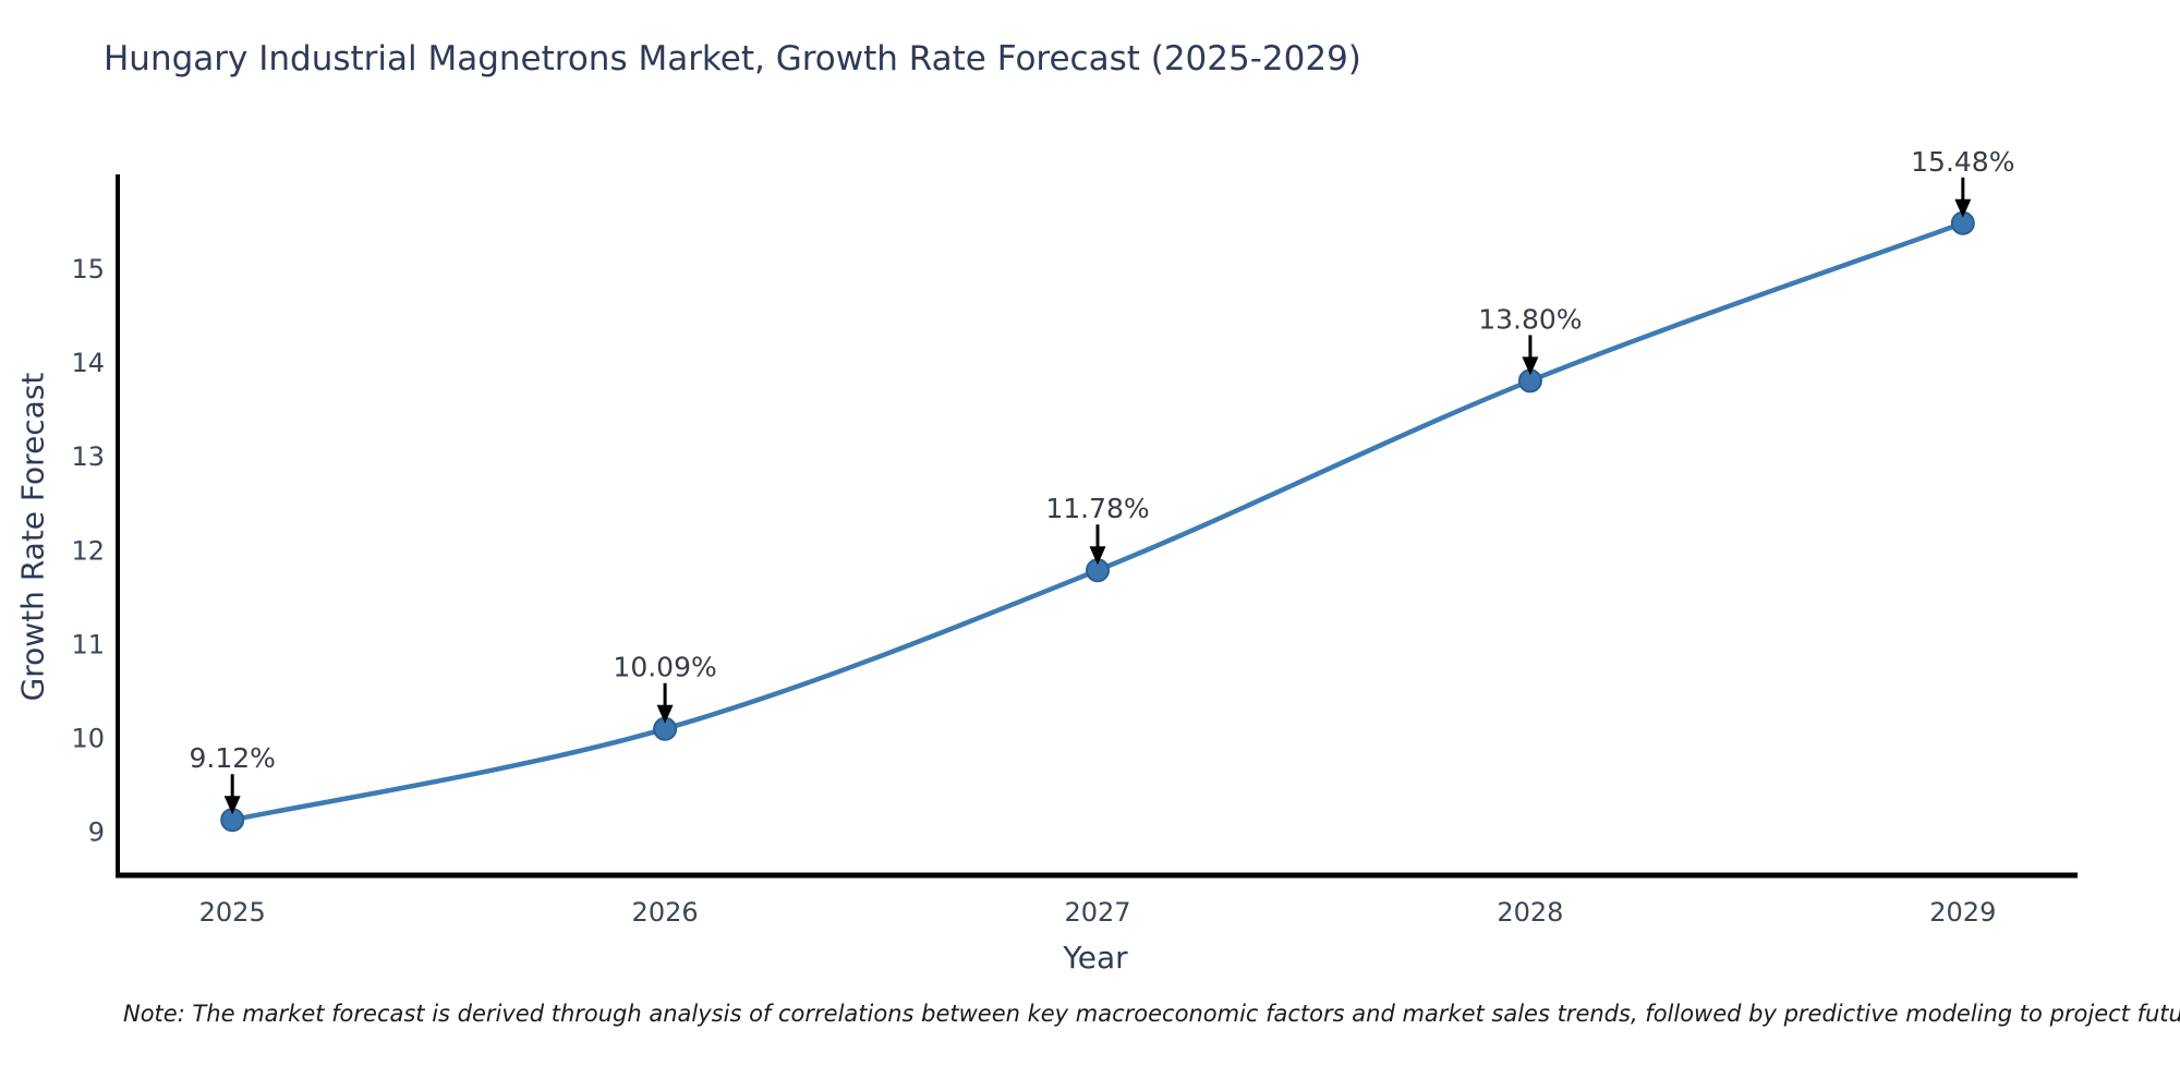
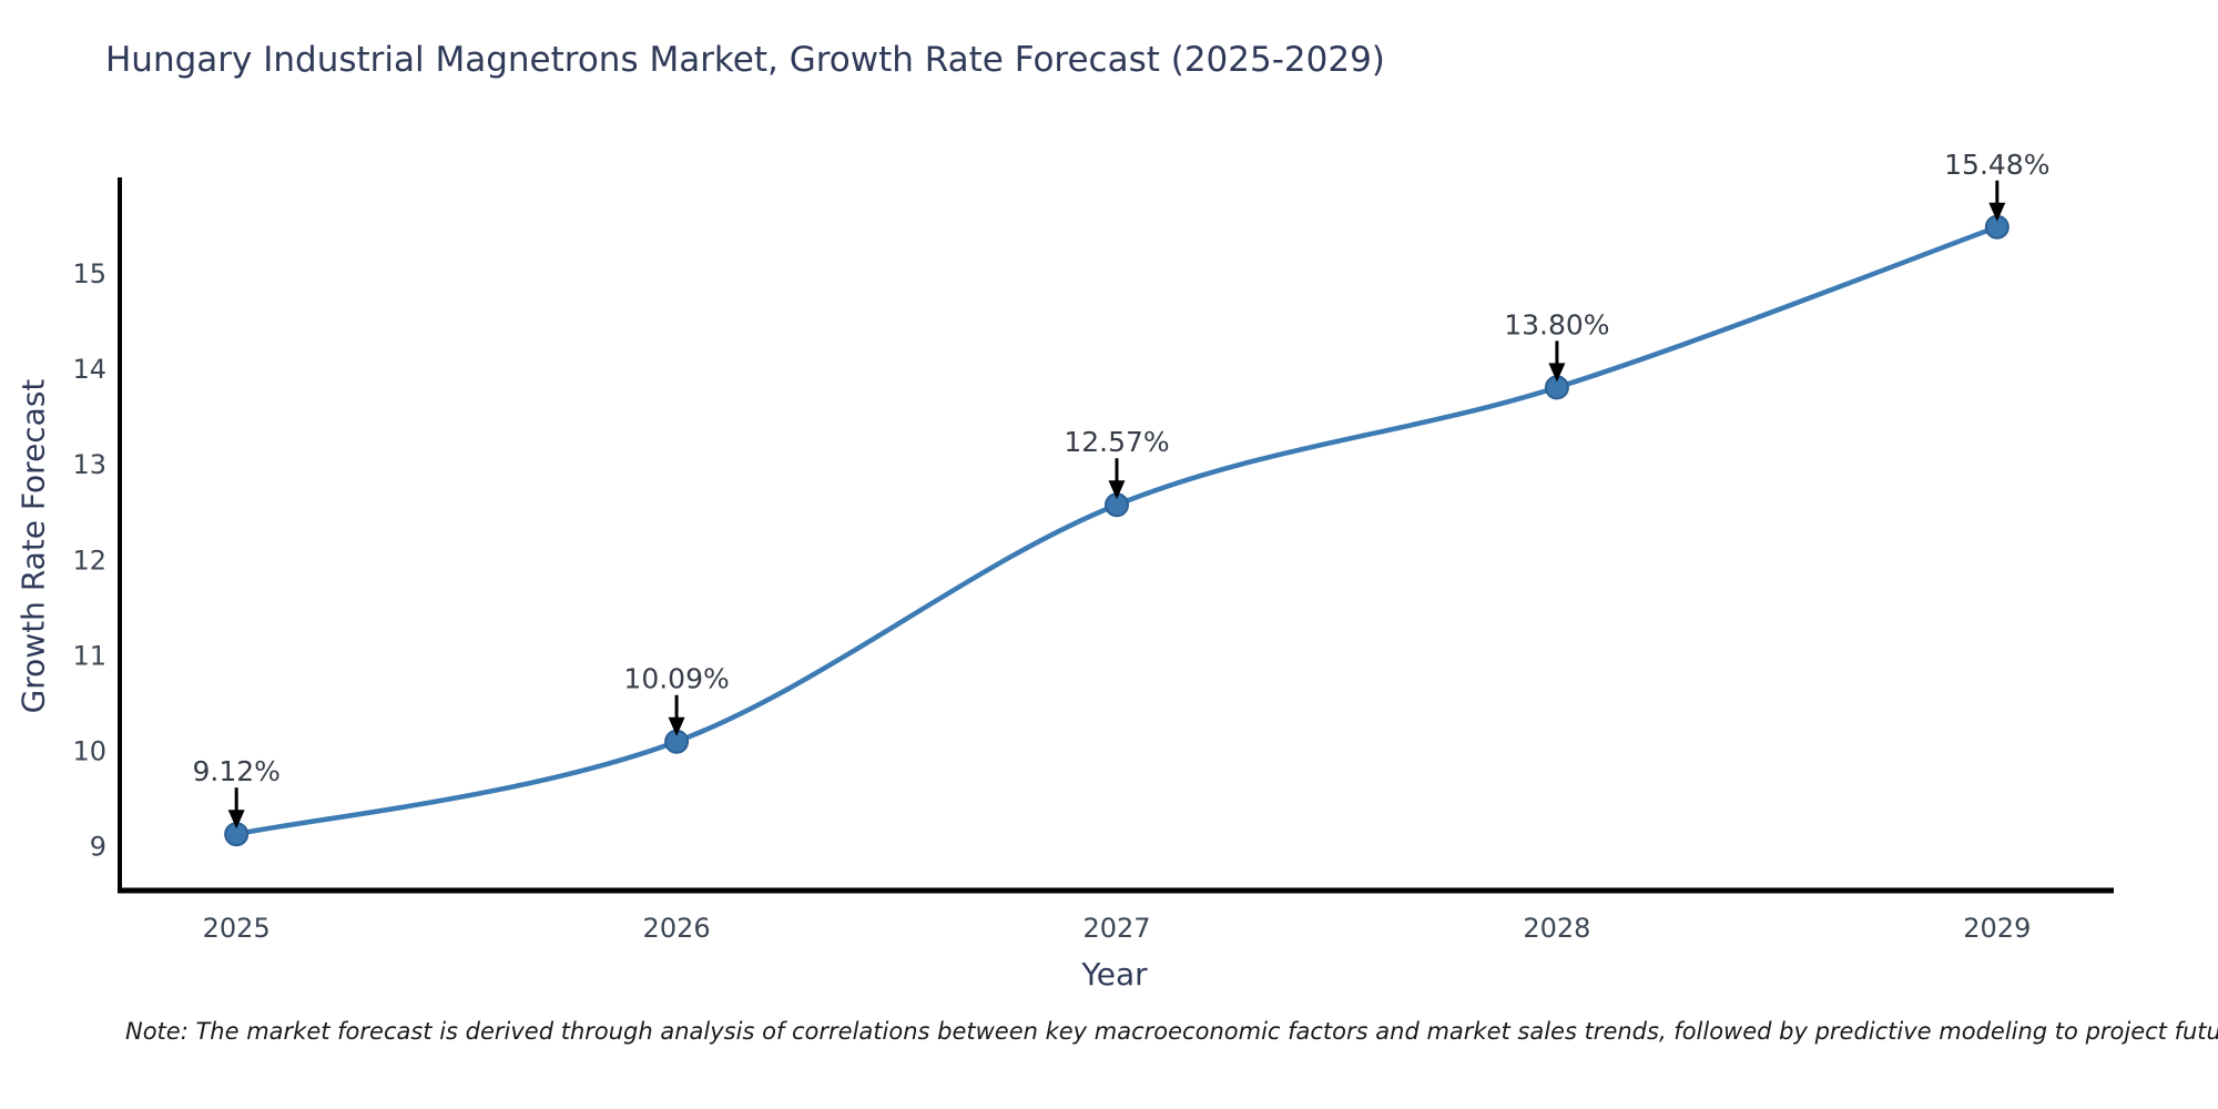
2027: 11.78% -> 12.57%
